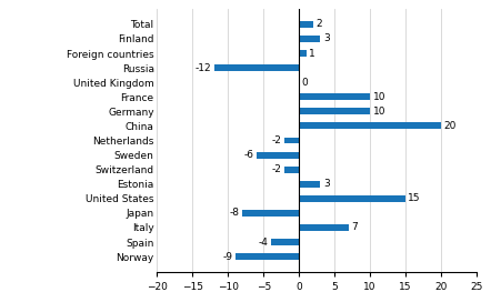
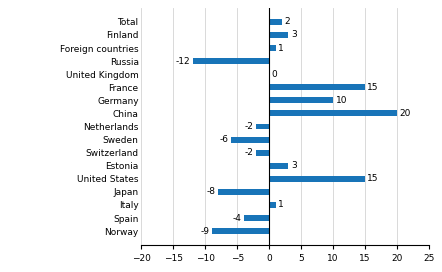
France: 10 -> 15
Italy: 7 -> 1
